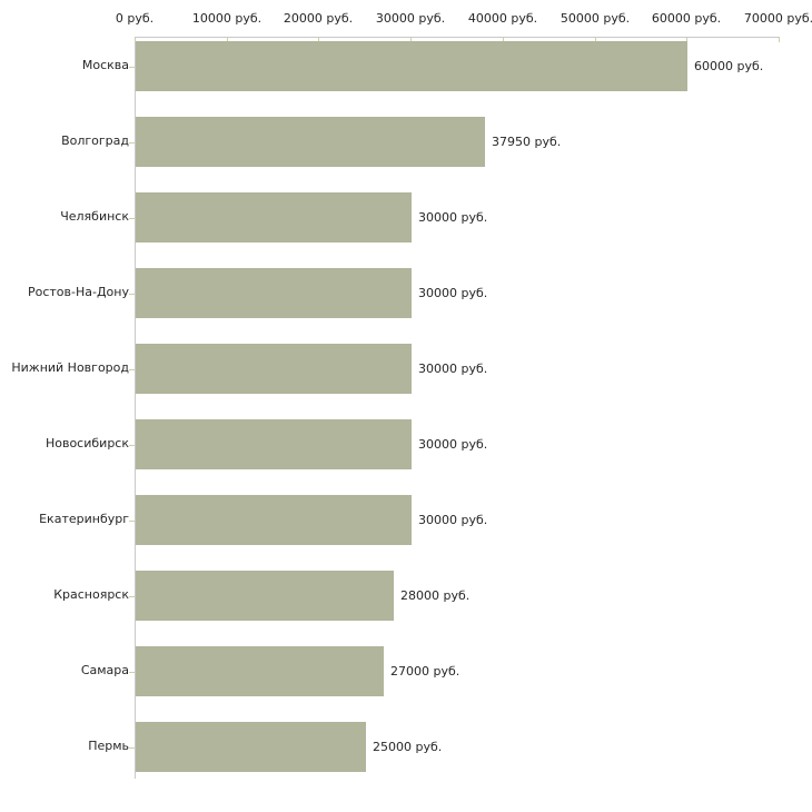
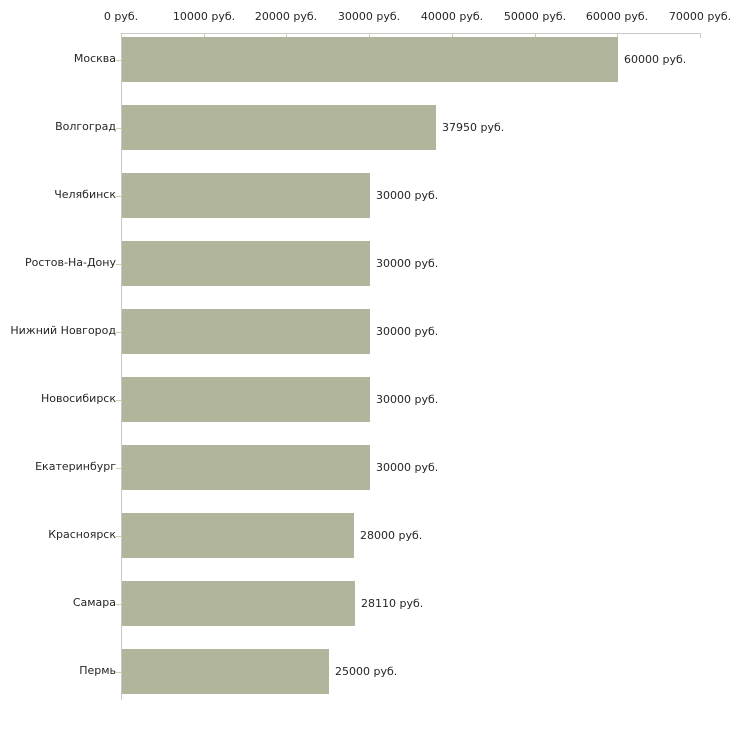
Самара: 27000 -> 28110
